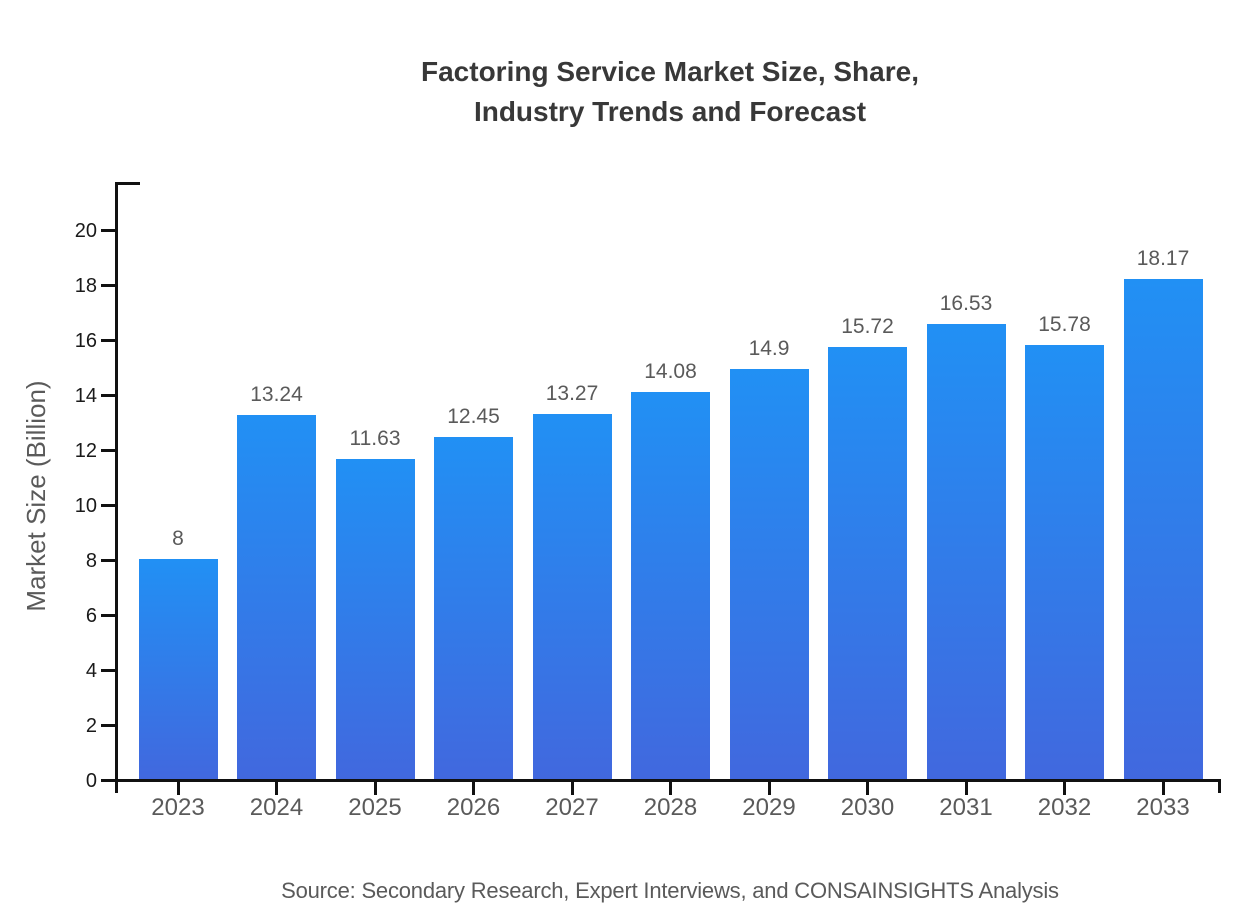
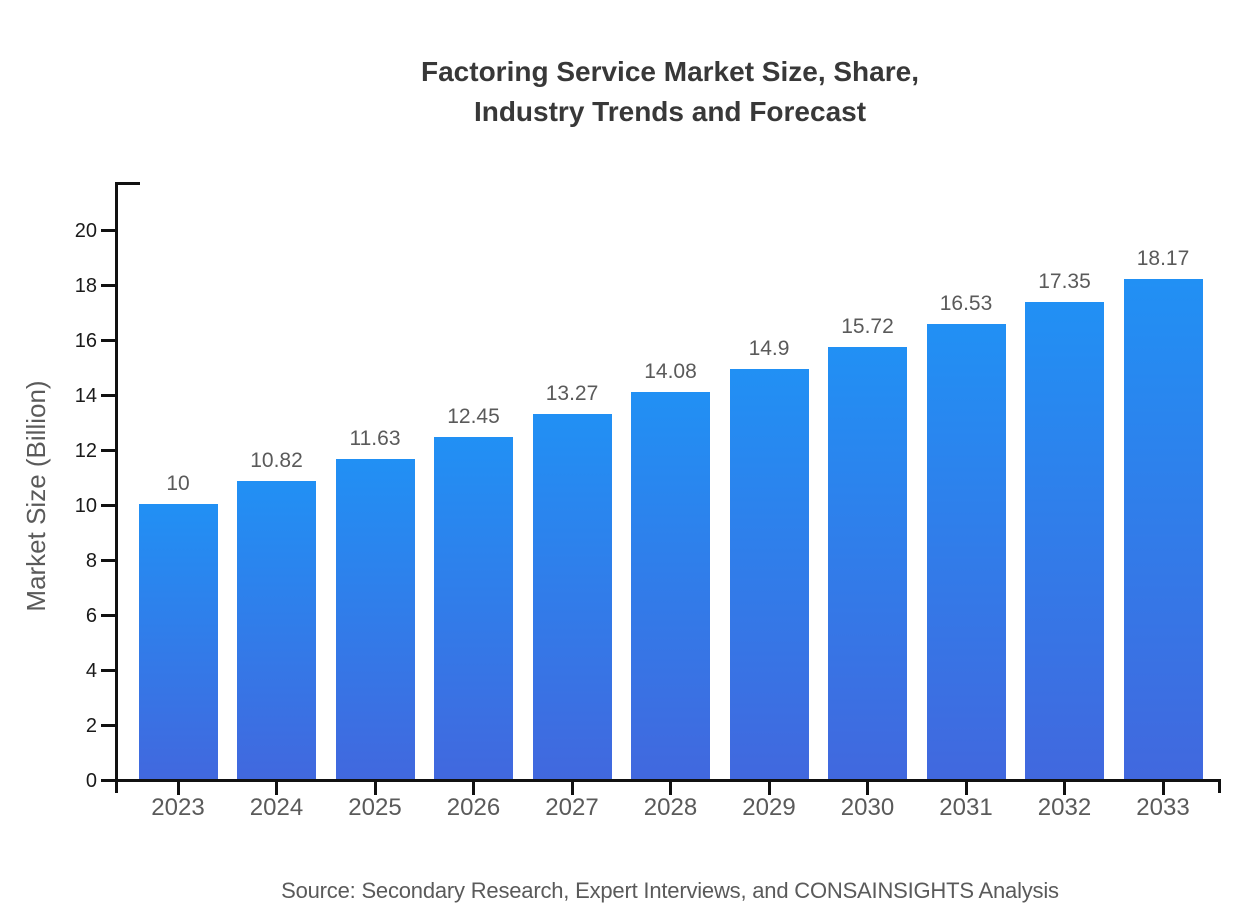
2023: 8 -> 10
2024: 13.24 -> 10.82
2032: 15.78 -> 17.35
